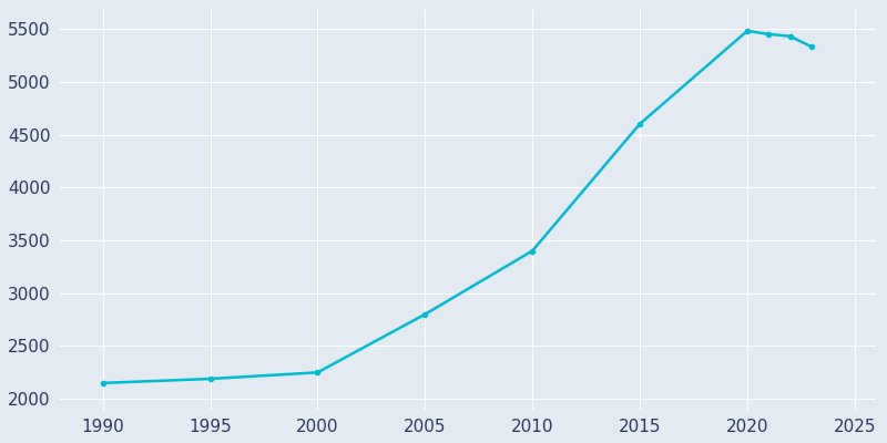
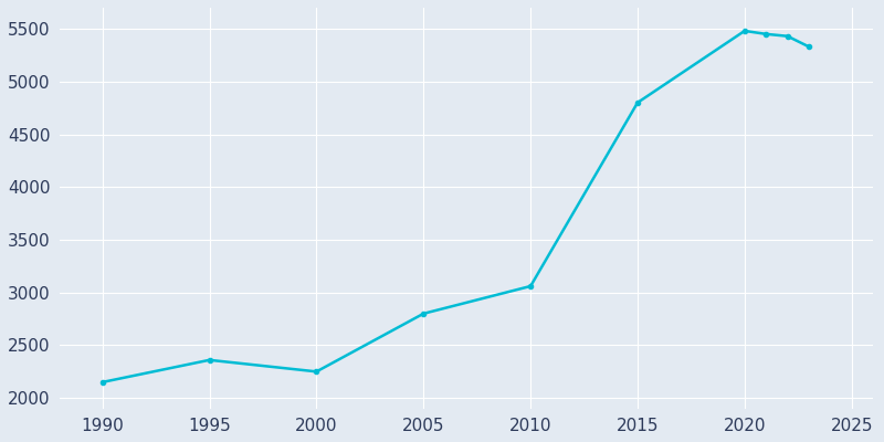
1995: 2190 -> 2360
2010: 3400 -> 3060
2015: 4600 -> 4800
